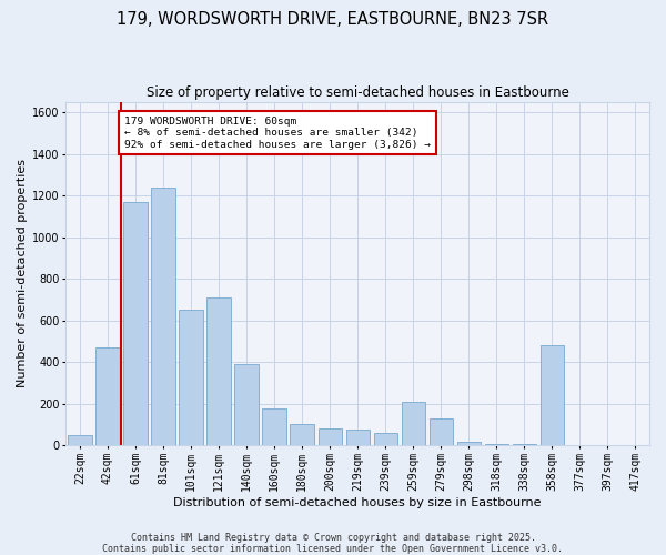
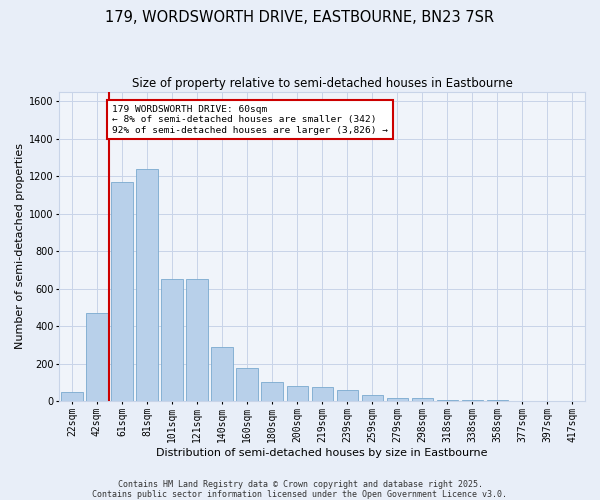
121sqm: 710 -> 650
140sqm: 390 -> 290
259sqm: 210 -> 40
279sqm: 130 -> 20
358sqm: 480 -> 0
